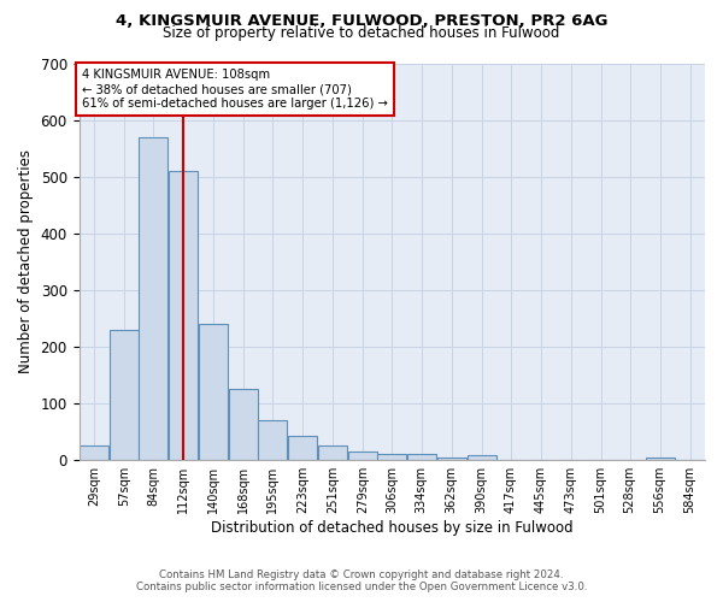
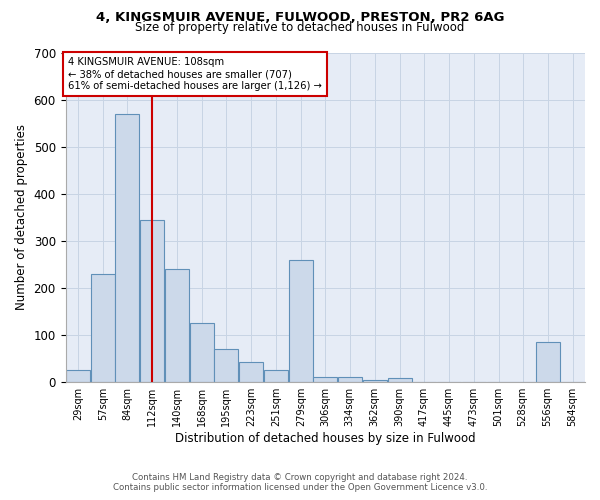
112sqm: 510 -> 345
279sqm: 15 -> 260
556sqm: 5 -> 85
